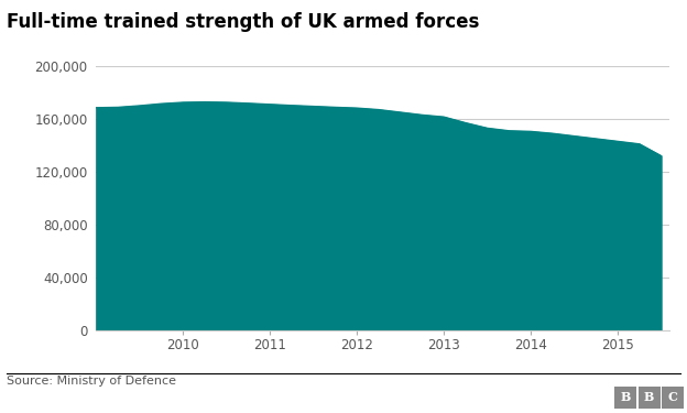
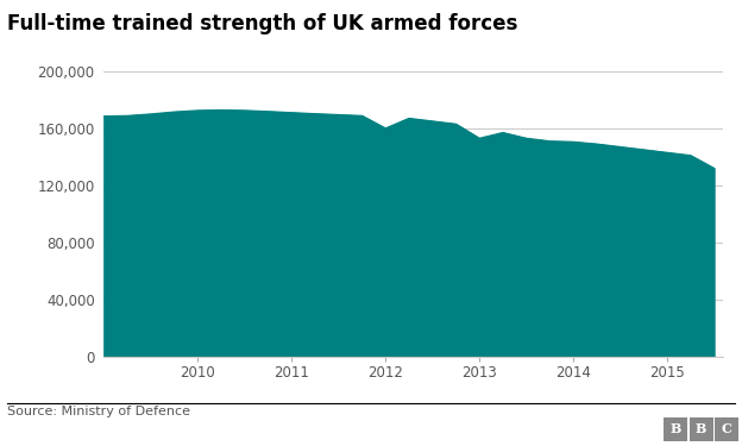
2012: 168,000 -> 160,000
2013: 162,000 -> 153,000
